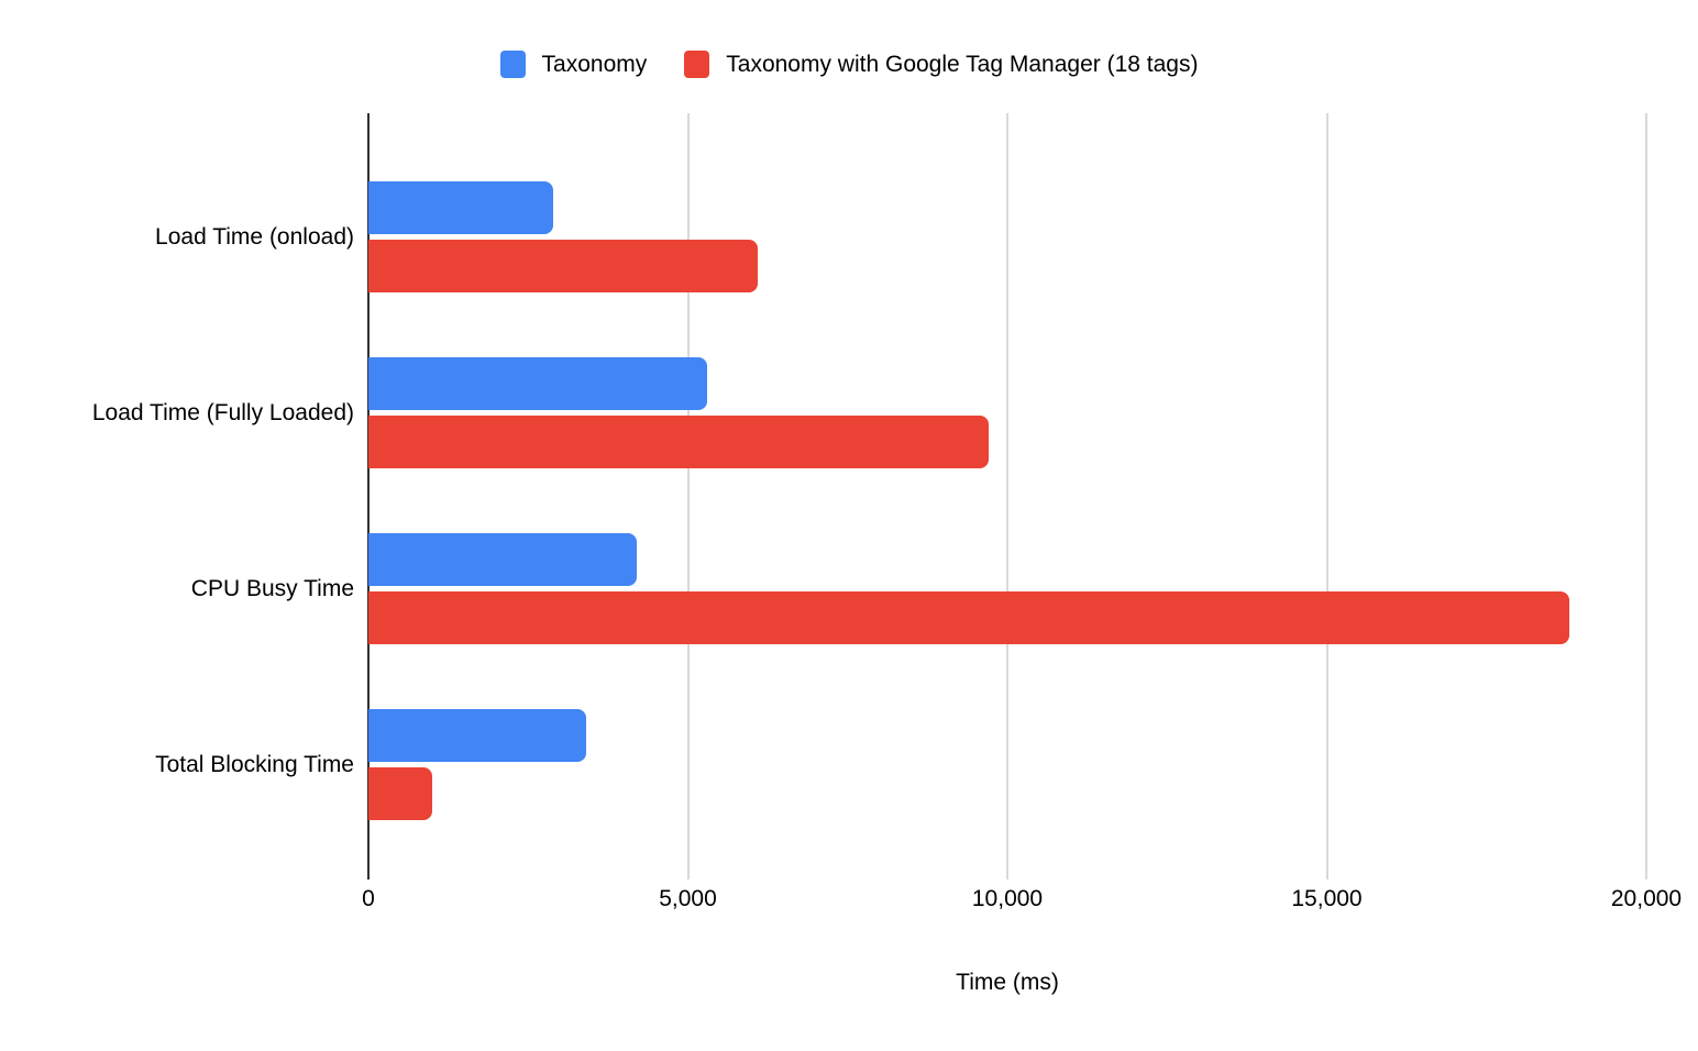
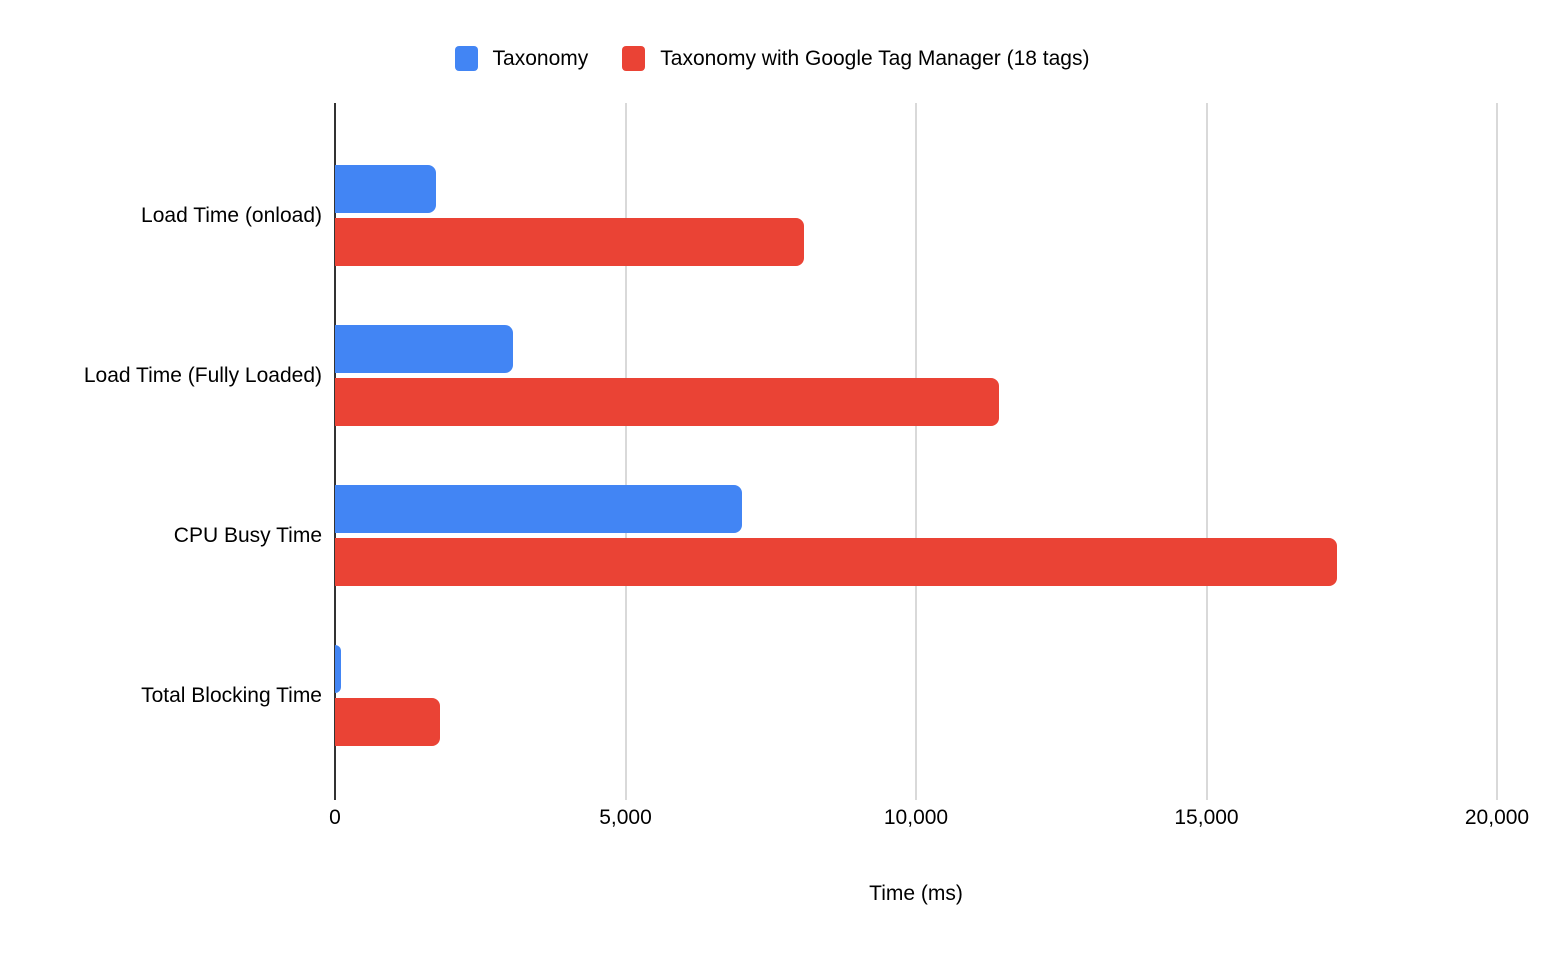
Taxonomy/Load Time (onload): 2900 -> 1700
Taxonomy with Google Tag Manager (18 tags)/Load Time (onload): 6100 -> 8100
Taxonomy/Load Time (Fully Loaded): 5300 -> 3100
Taxonomy with Google Tag Manager (18 tags)/Load Time (Fully Loaded): 9700 -> 11400
Taxonomy/CPU Busy Time: 4200 -> 7000
Taxonomy with Google Tag Manager (18 tags)/CPU Busy Time: 18800 -> 17200
Taxonomy/Total Blocking Time: 3400 -> 100
Taxonomy with Google Tag Manager (18 tags)/Total Blocking Time: 1000 -> 1800
